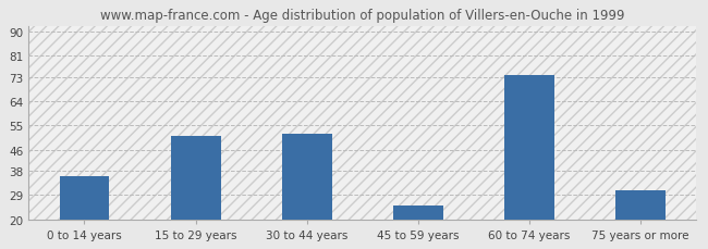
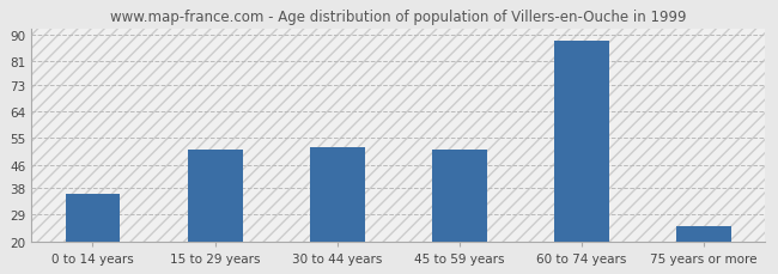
45 to 59 years: 25 -> 51
60 to 74 years: 74 -> 88
75 years or more: 31 -> 25
